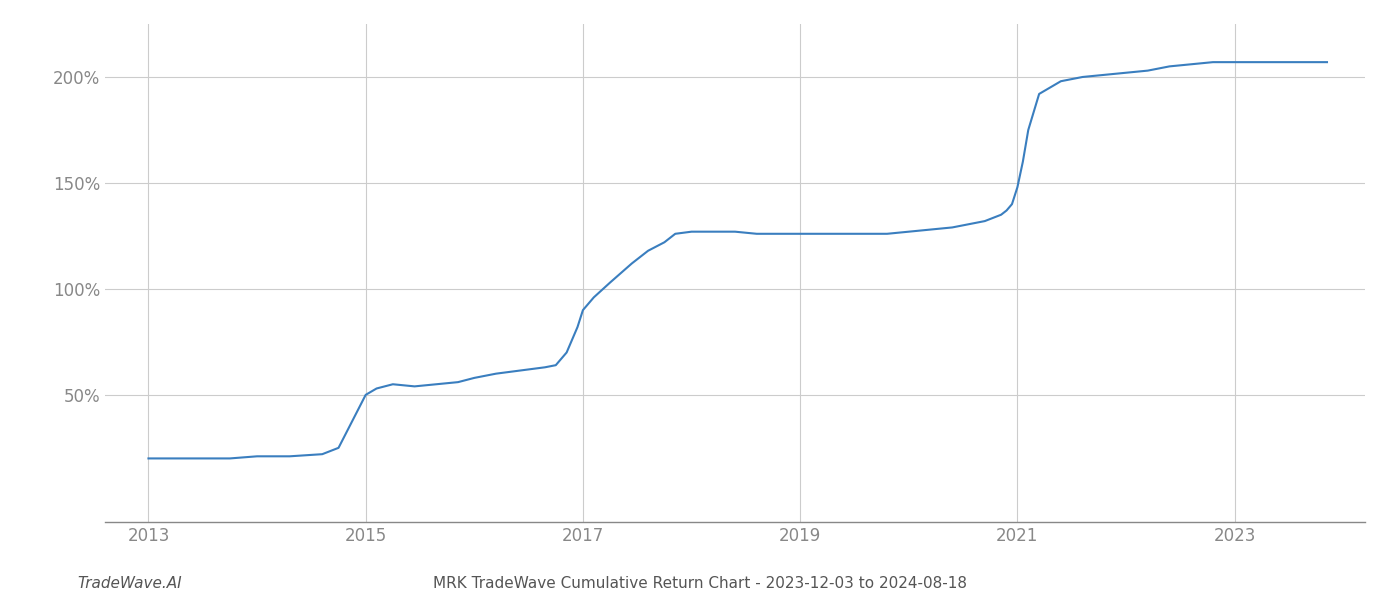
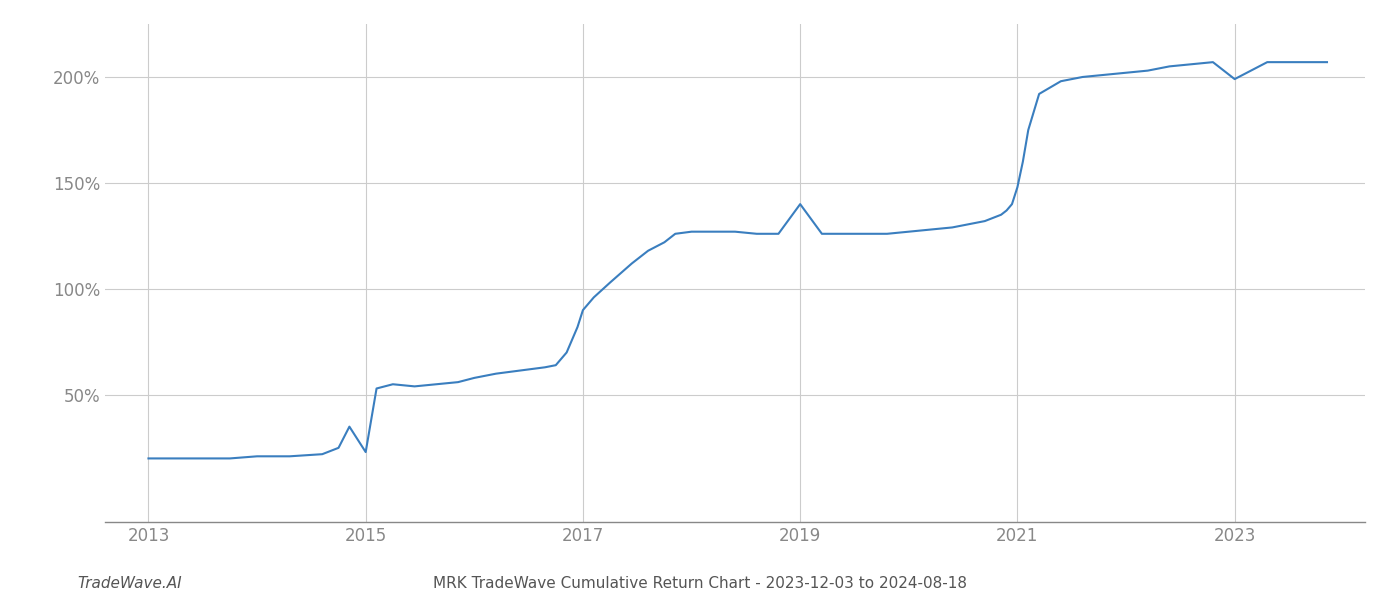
2015: 50% -> 23%
2019: 126% -> 140%
2023: 207% -> 199%
